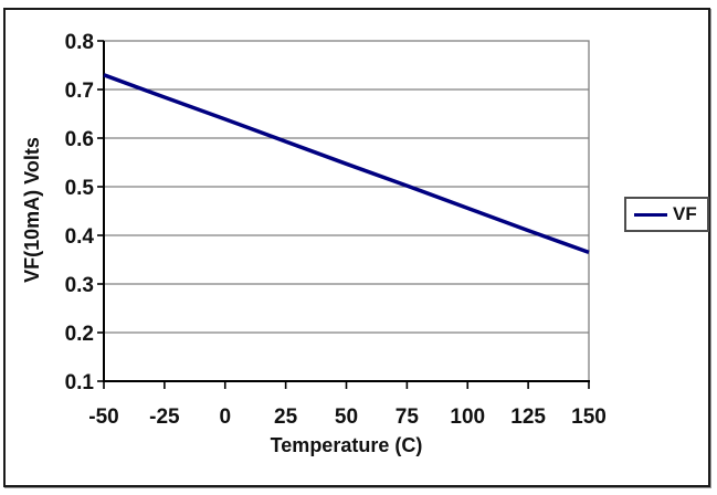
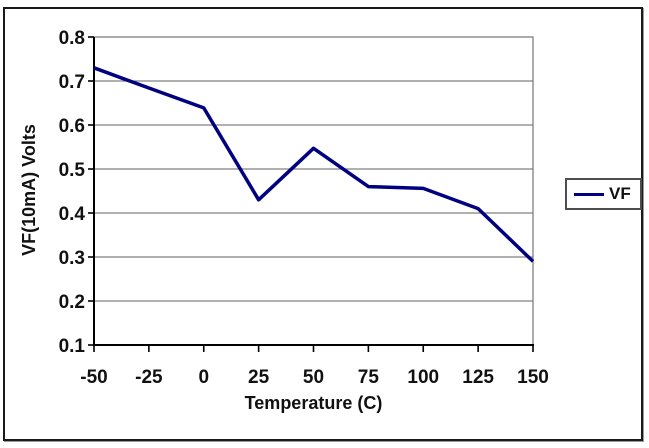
25: 0.59 -> 0.43
75: 0.50 -> 0.46
150: 0.36 -> 0.29
